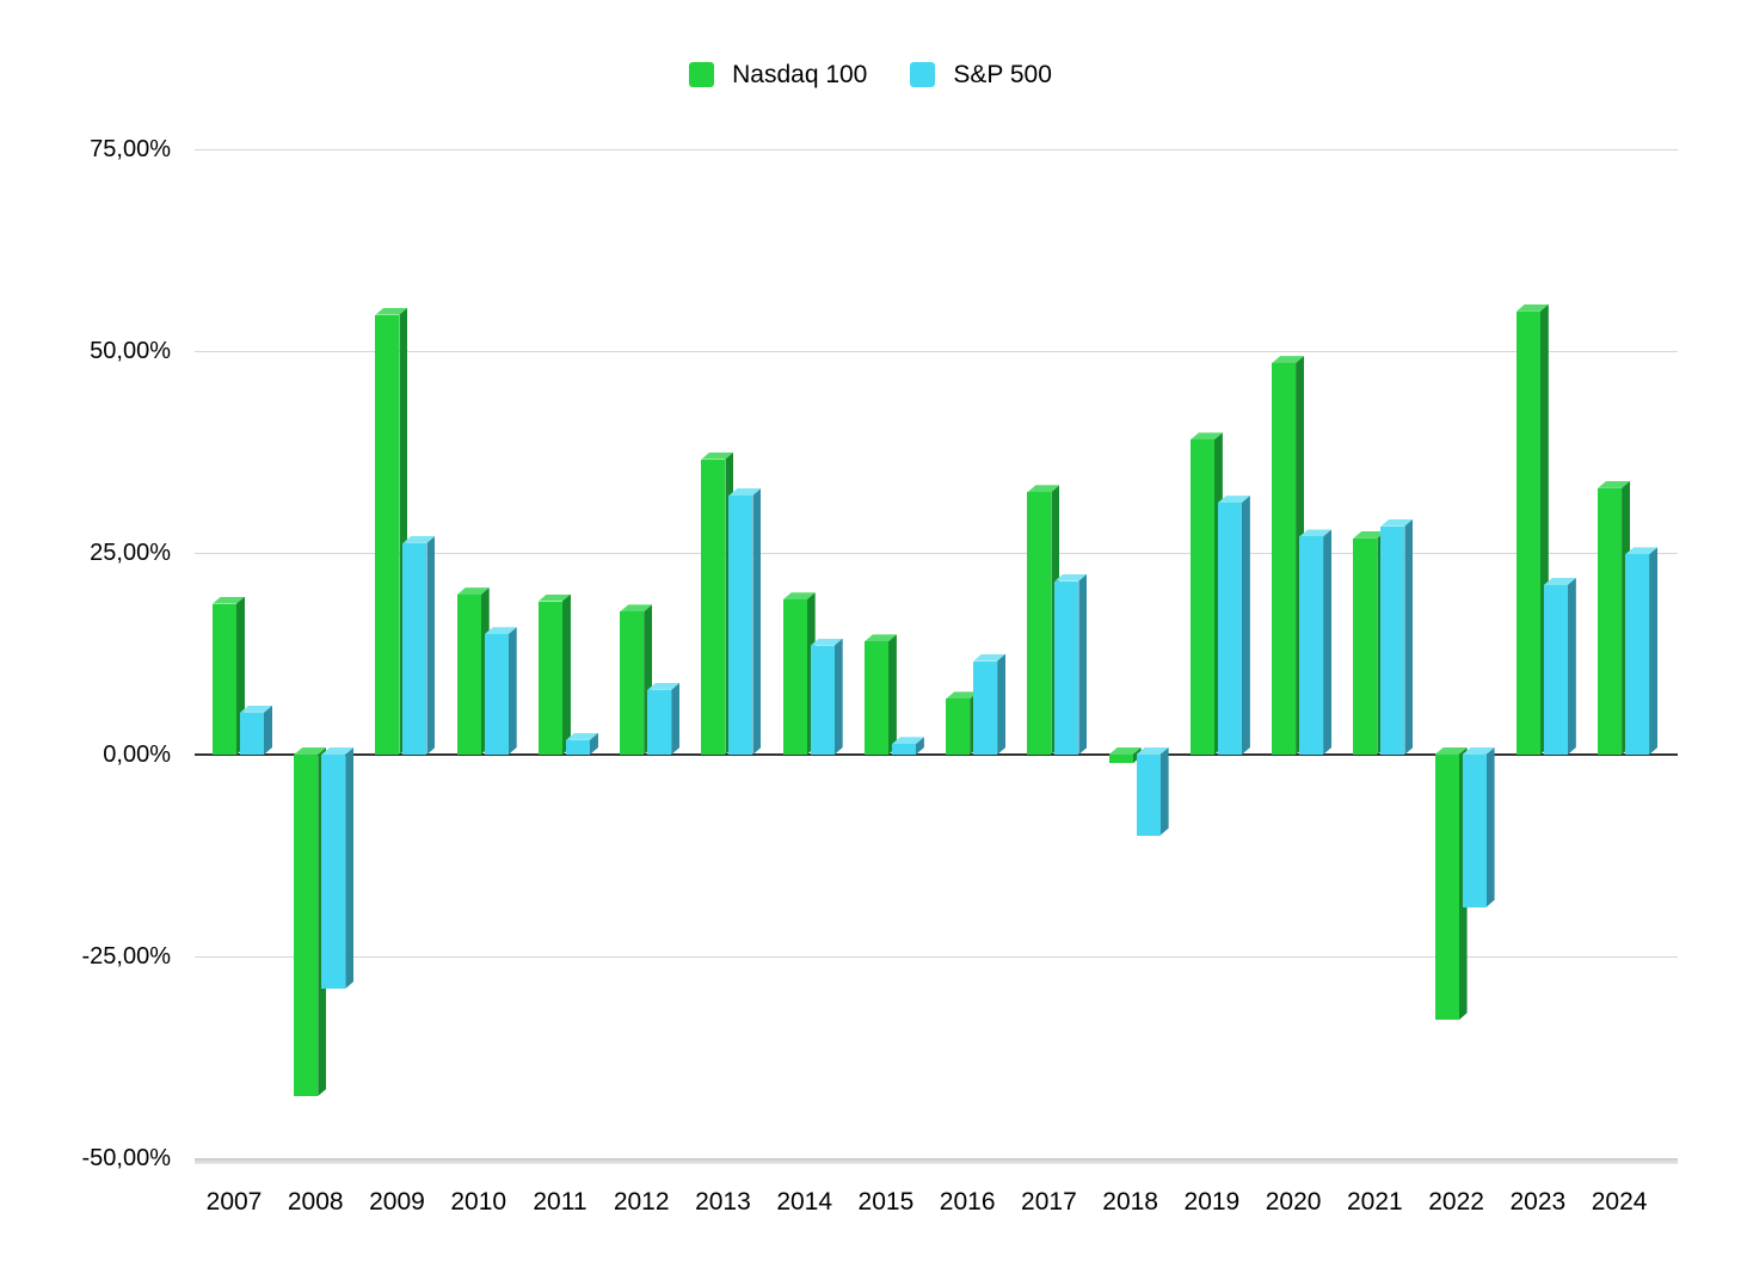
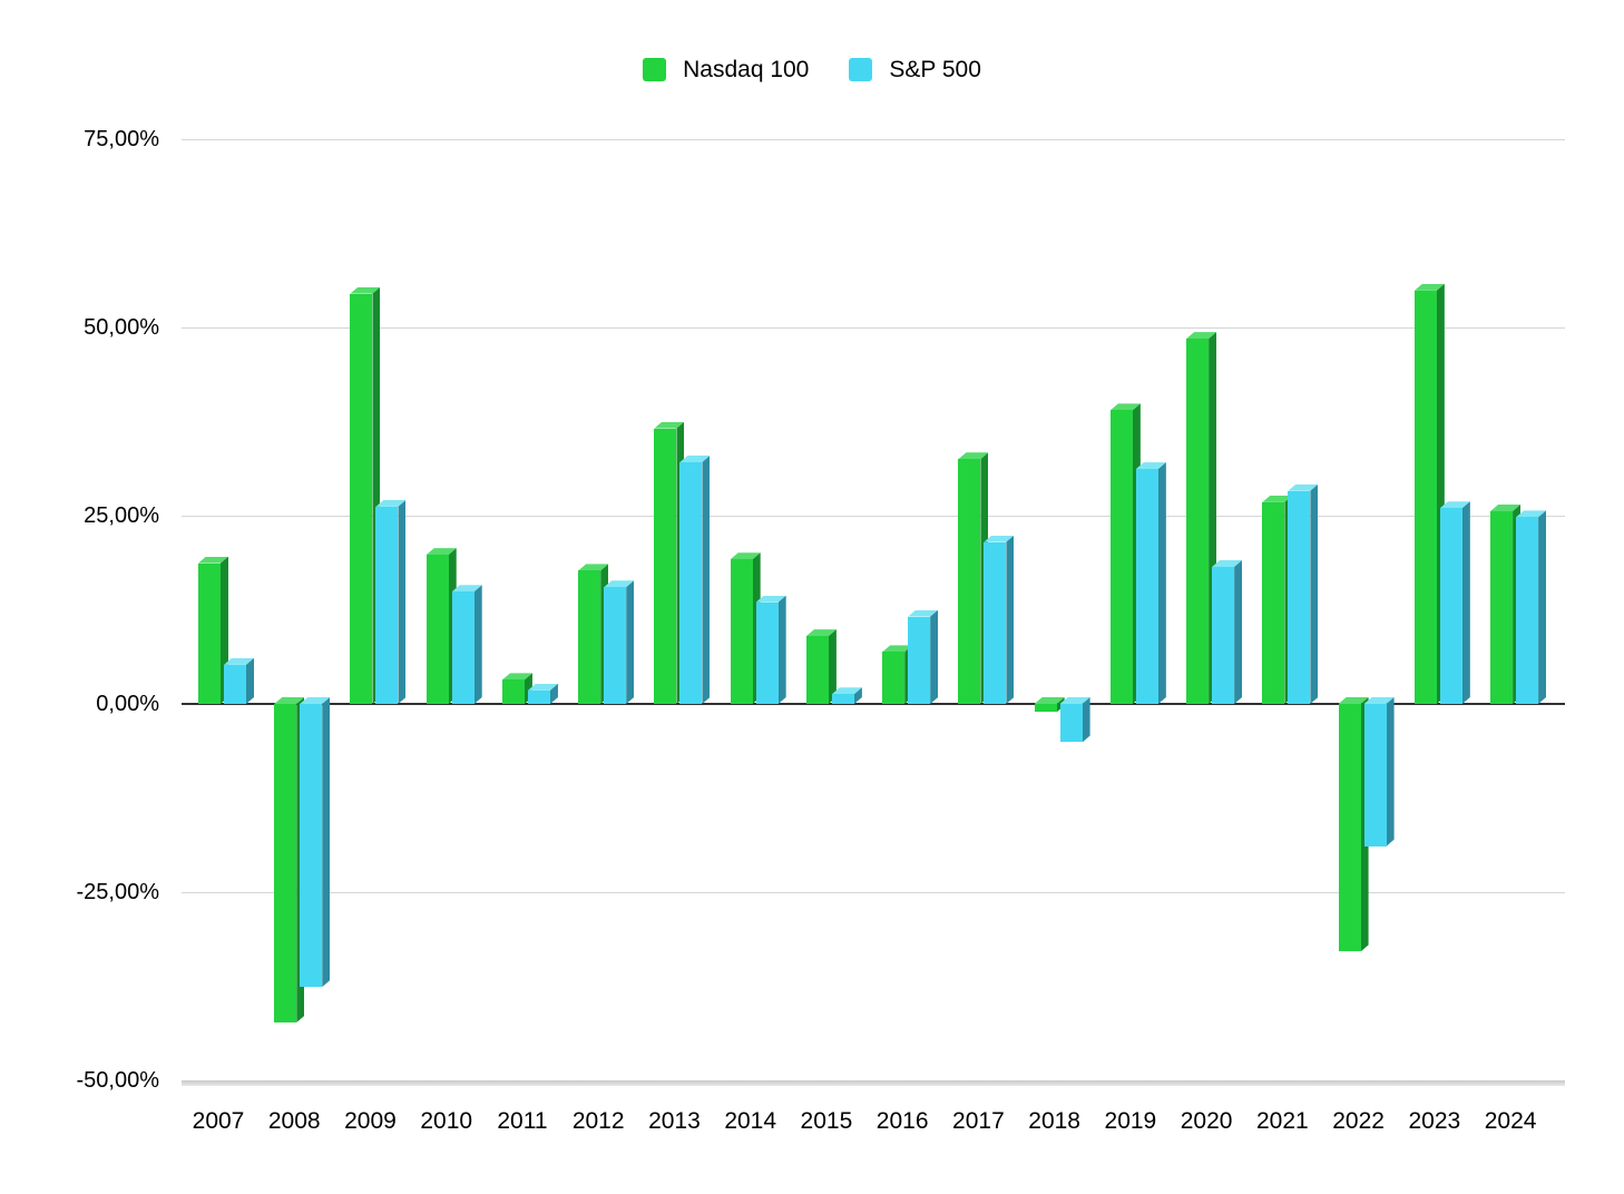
S&P 500/2008: -29% -> -38%
Nasdaq 100/2011: 19% -> 3%
S&P 500/2012: 8% -> 16%
Nasdaq 100/2015: 14% -> 9%
S&P 500/2018: -10% -> -5%
S&P 500/2020: 27% -> 18%
S&P 500/2023: 21% -> 26%
Nasdaq 100/2024: 33% -> 26%
